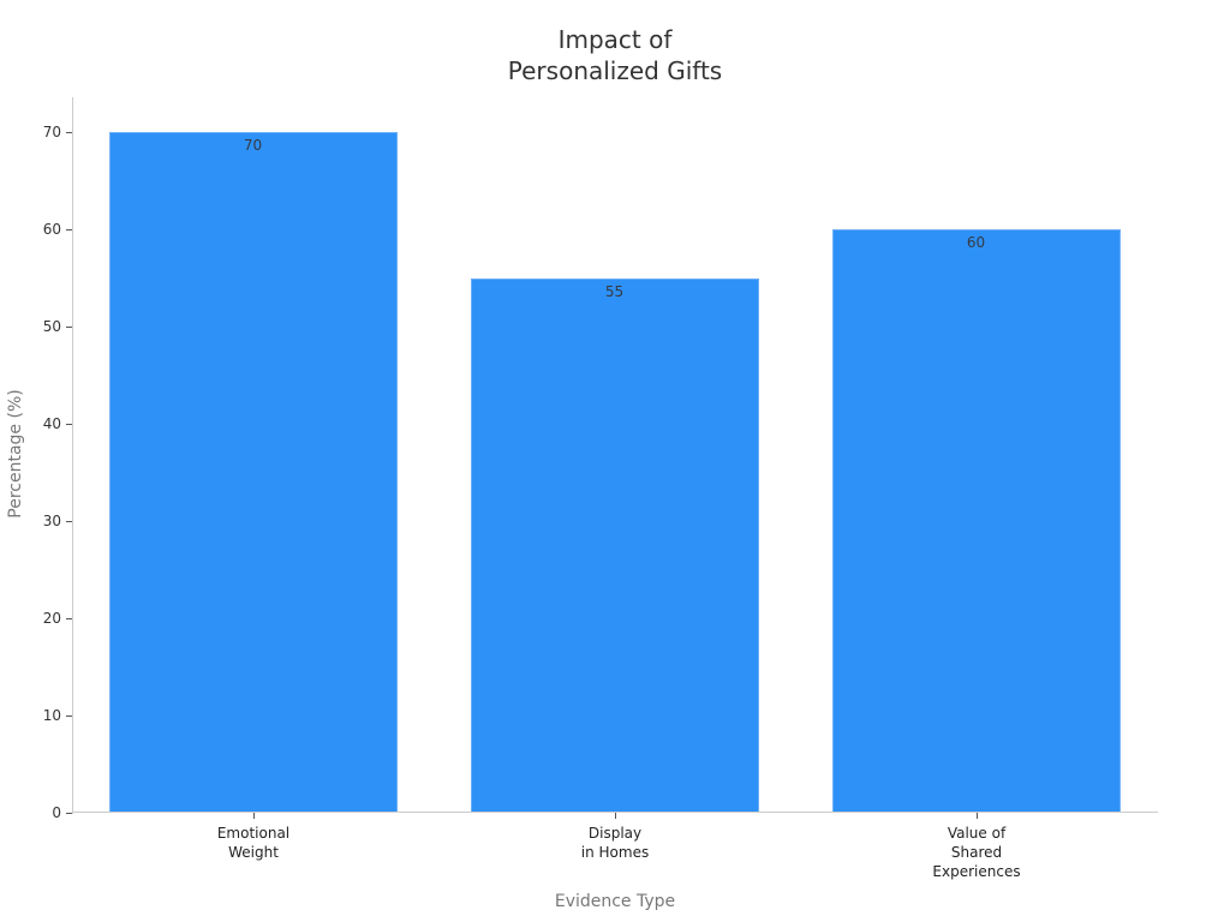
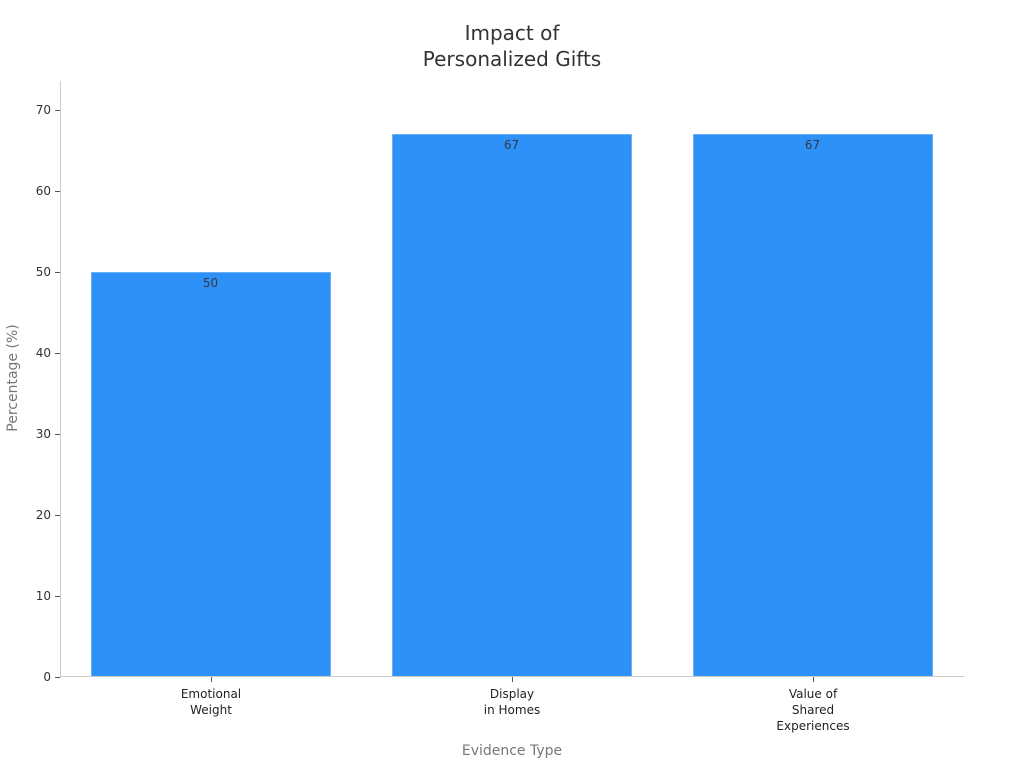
Emotional Weight: 70 -> 50
Display in Homes: 55 -> 67
Value of Shared Experiences: 60 -> 67
